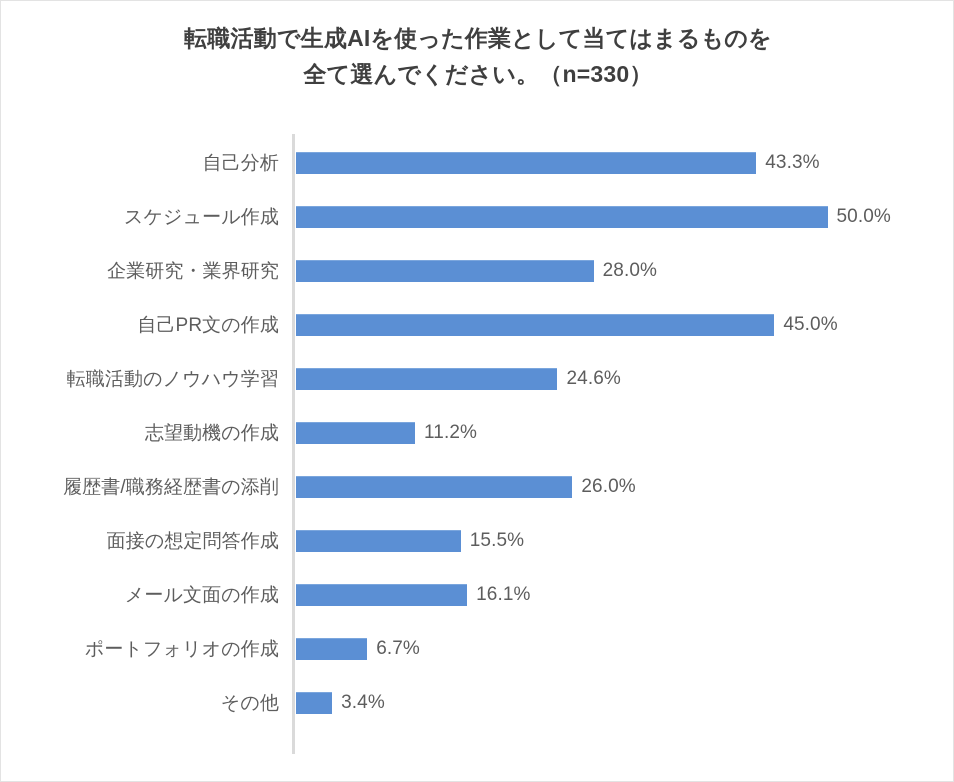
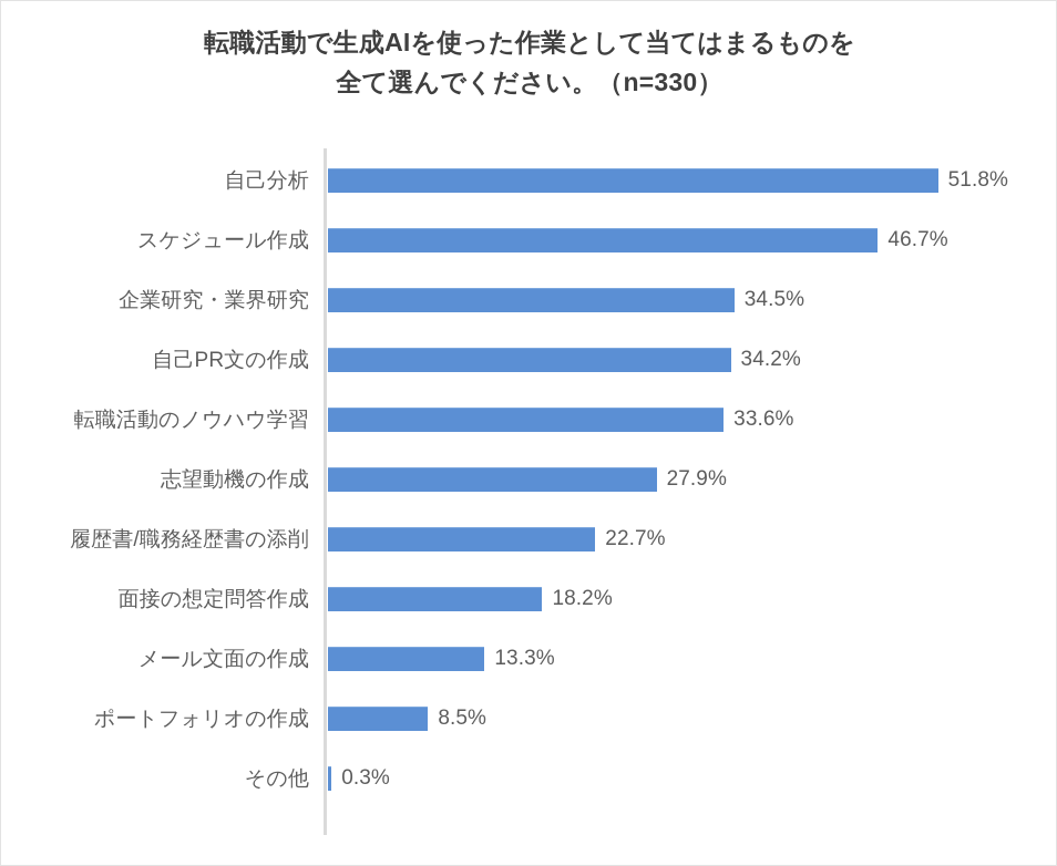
自己分析: 43.3% -> 51.8%
スケジュール作成: 50.0% -> 46.7%
企業研究・業界研究: 28.0% -> 34.5%
自己PR文の作成: 45.0% -> 34.2%
転職活動のノウハウ学習: 24.6% -> 33.6%
志望動機の作成: 11.2% -> 27.9%
履歴書/職務経歴書の添削: 26.0% -> 22.7%
面接の想定問答作成: 15.5% -> 18.2%
メール文面の作成: 16.1% -> 13.3%
ポートフォリオの作成: 6.7% -> 8.5%
その他: 3.4% -> 0.3%
